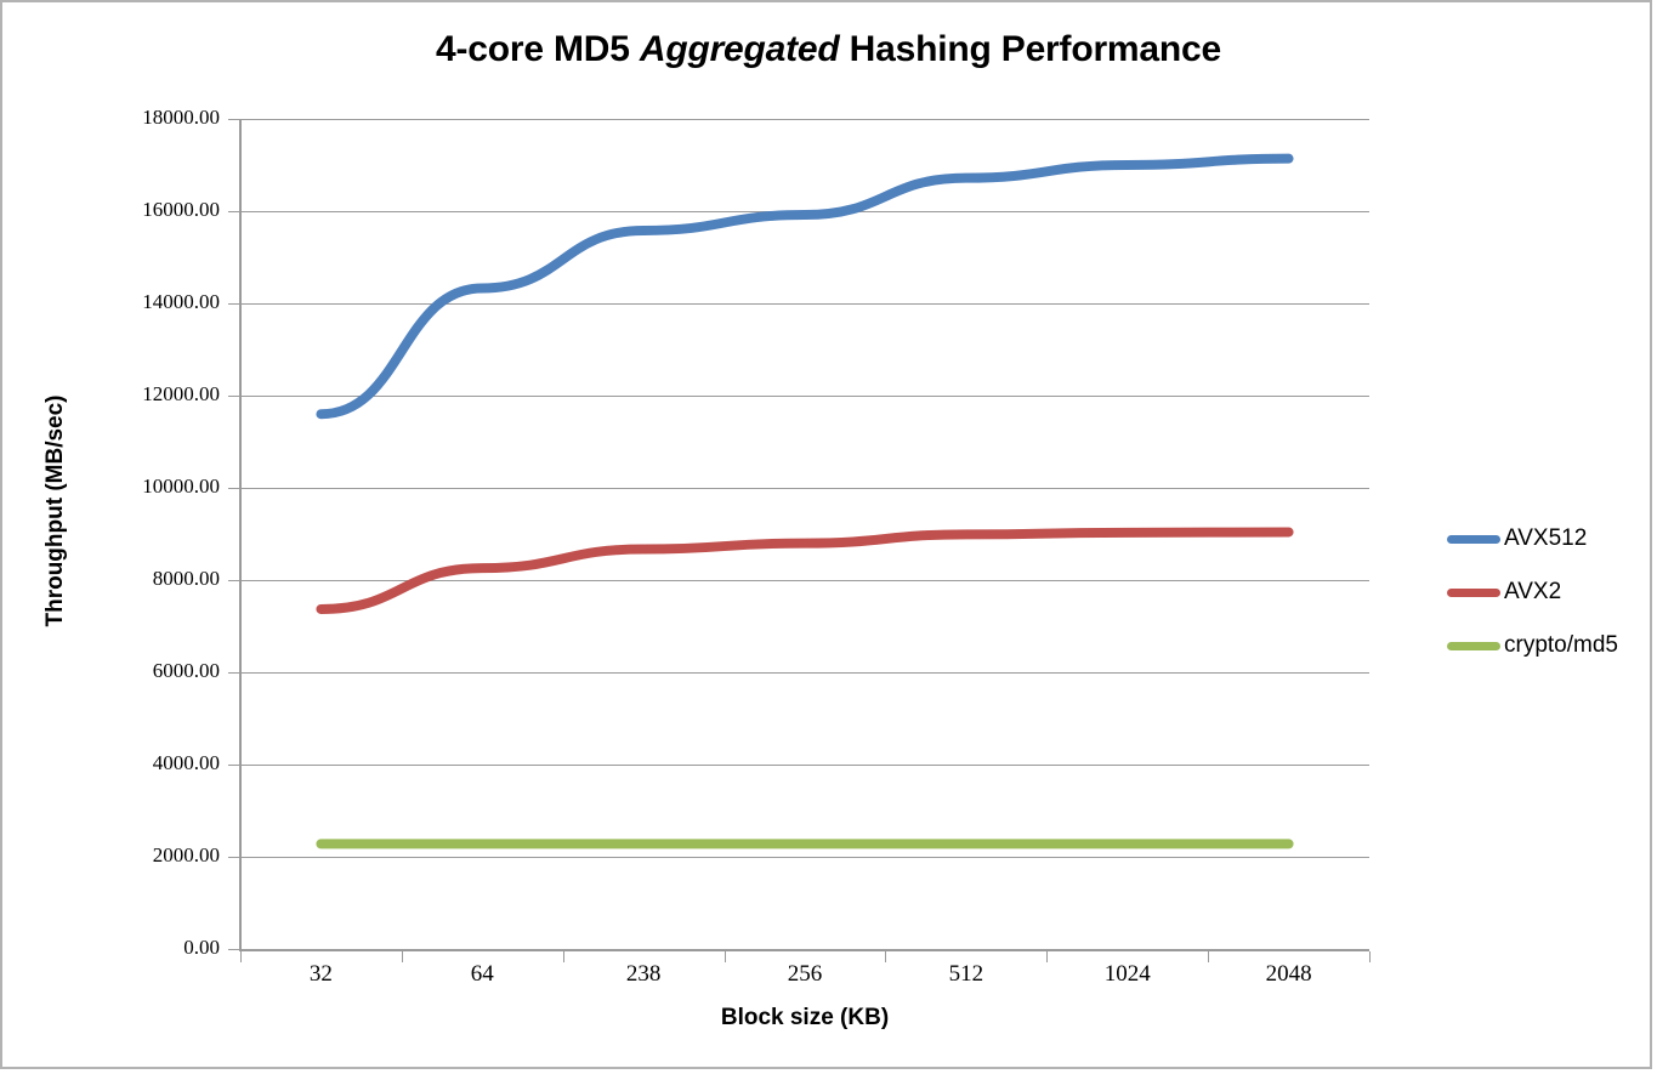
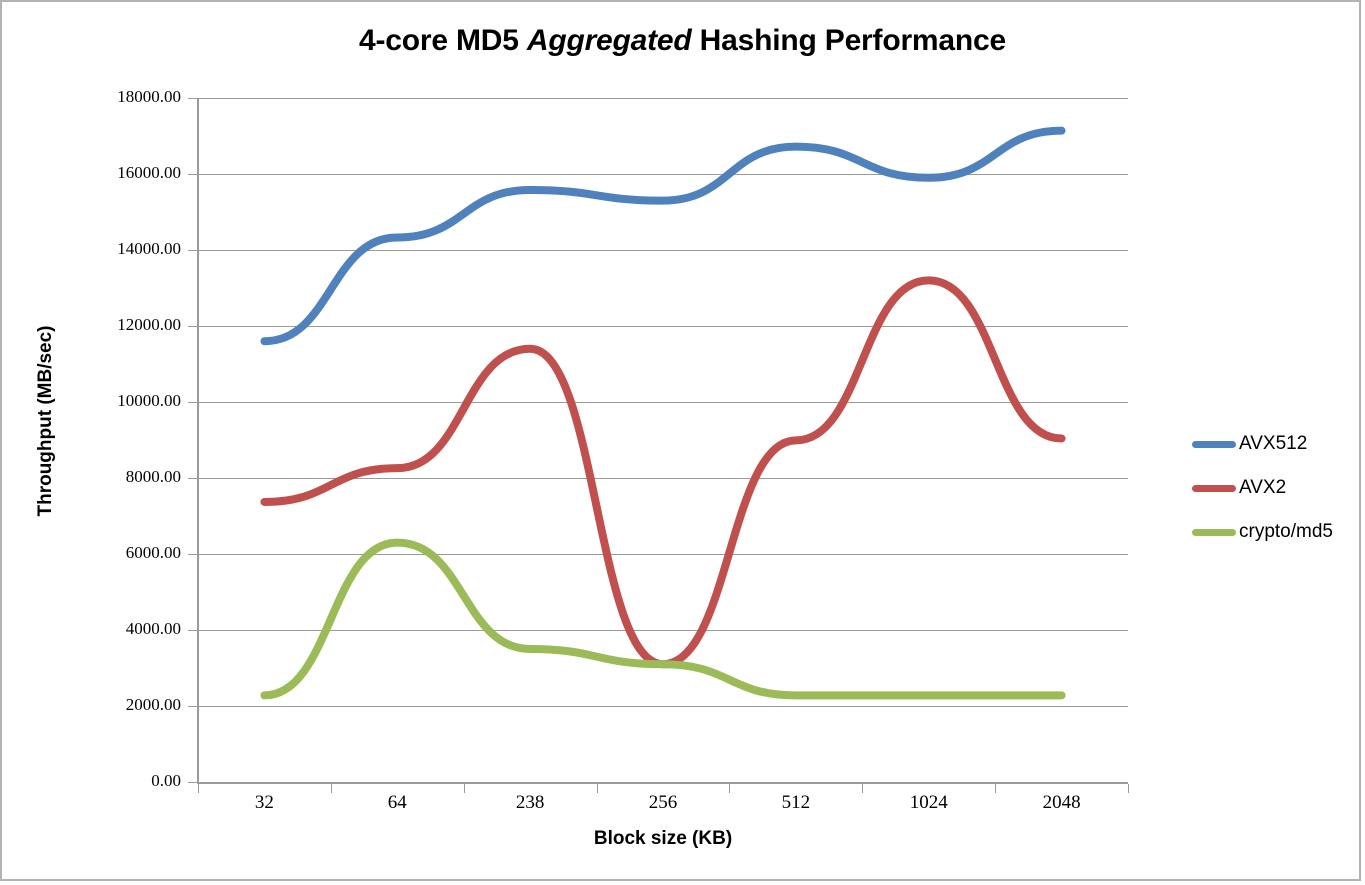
crypto/md5/64: 2300 -> 6300
AVX2/238: 8700 -> 11400
crypto/md5/238: 2300 -> 3500
AVX512/256: 15900 -> 15300
AVX2/256: 8800 -> 3100
crypto/md5/256: 2300 -> 3100
AVX512/1024: 17000 -> 15900
AVX2/1024: 9000 -> 13200
